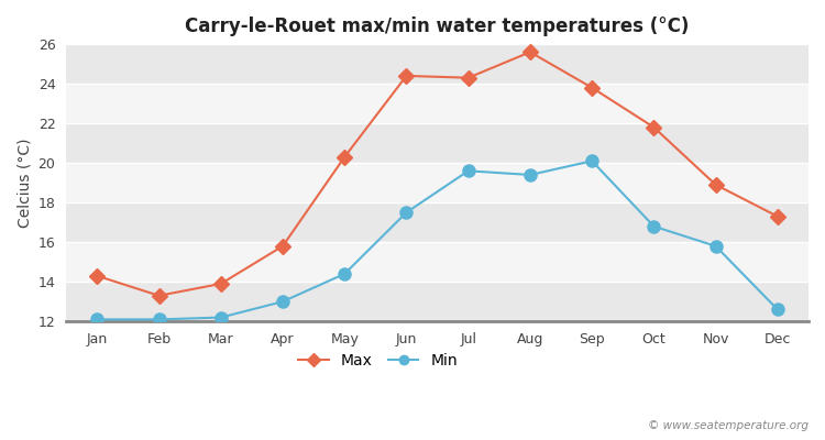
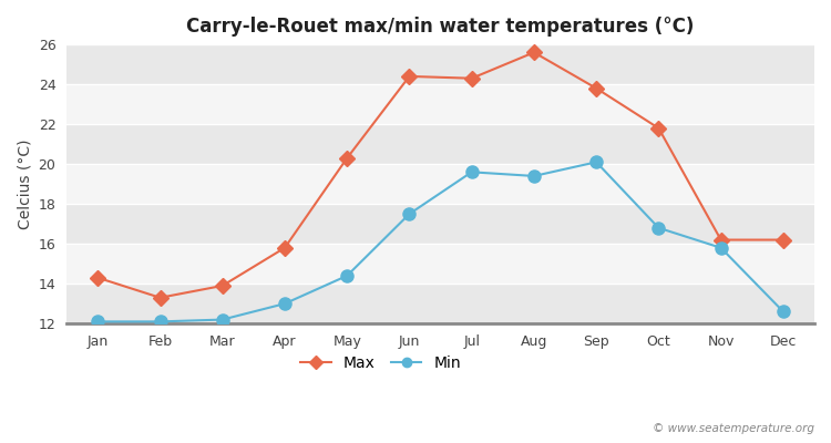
Max/Nov: 18.9 -> 16.2
Max/Dec: 17.3 -> 16.2
